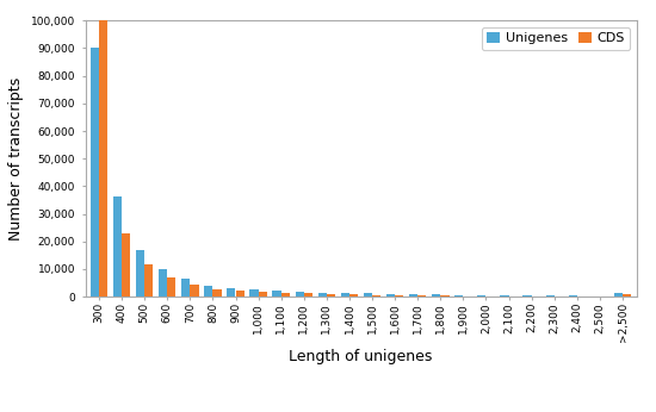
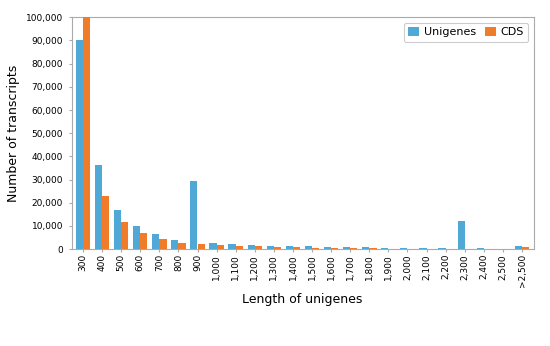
Unigenes/900: 3,000 -> 29,500
Unigenes/2,300: 400 -> 12,000
